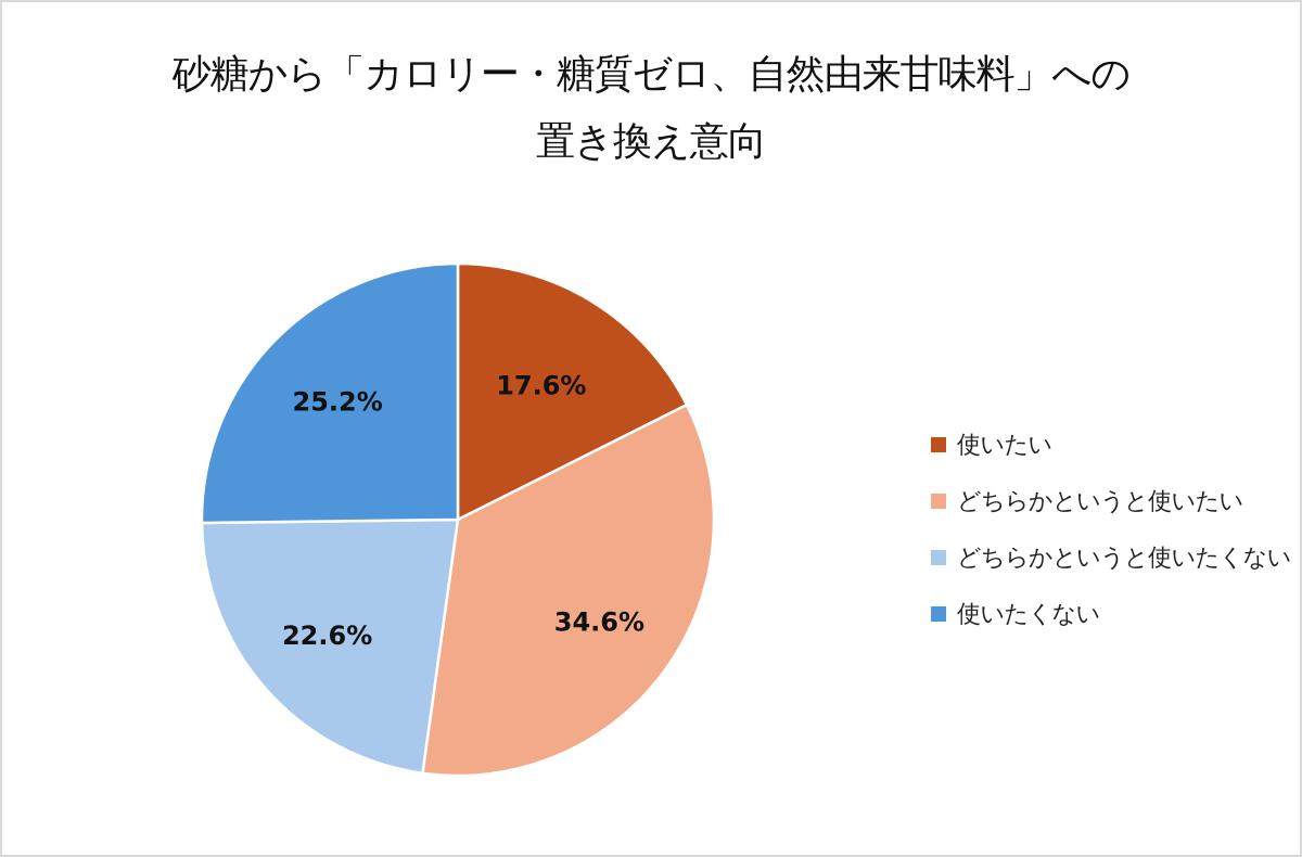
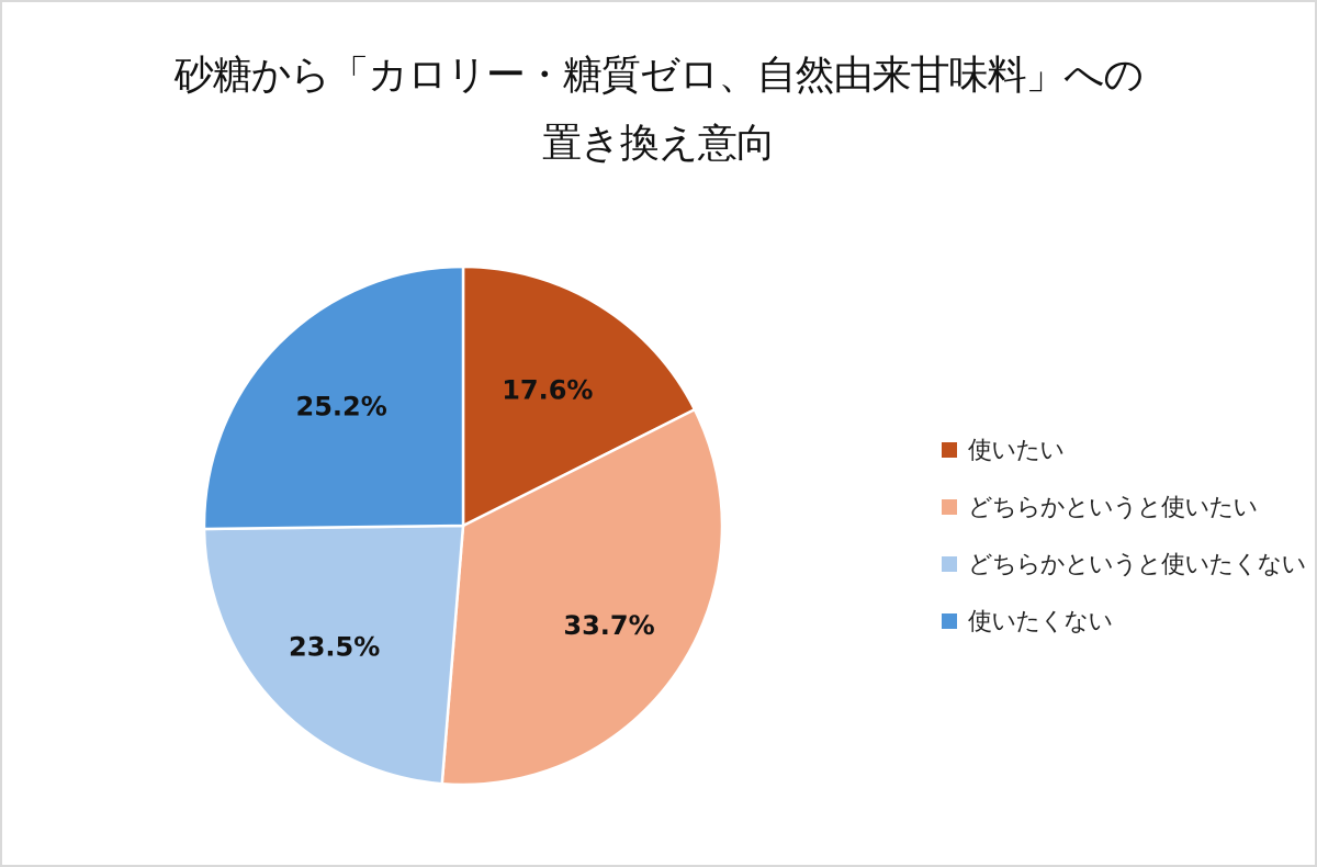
どちらかというと使いたい: 34.6% -> 33.7%
どちらかというと使いたくない: 22.6% -> 23.5%
